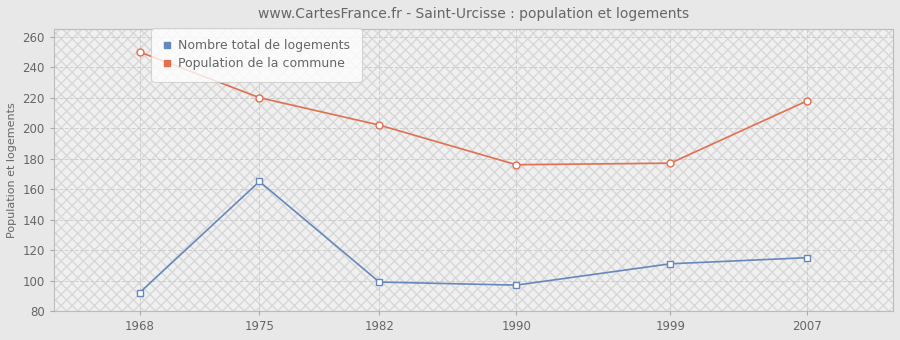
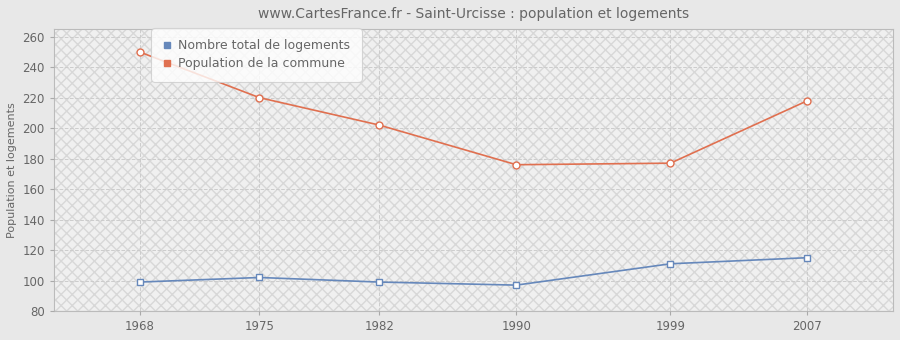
Nombre total de logements/1968: 92 -> 99
Nombre total de logements/1975: 165 -> 102
